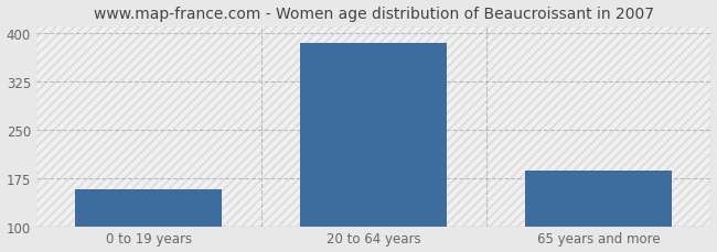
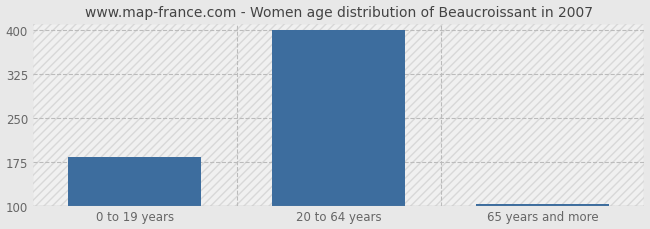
0 to 19 years: 158 -> 183
20 to 64 years: 384 -> 400
65 years and more: 186 -> 102
